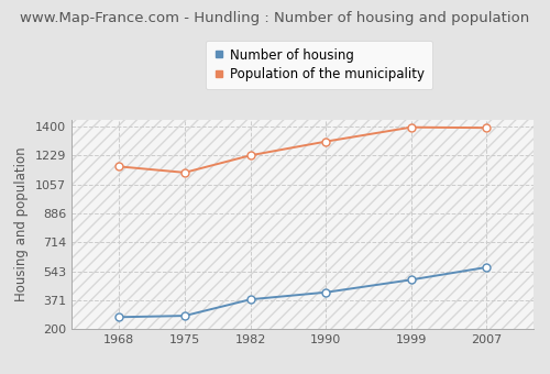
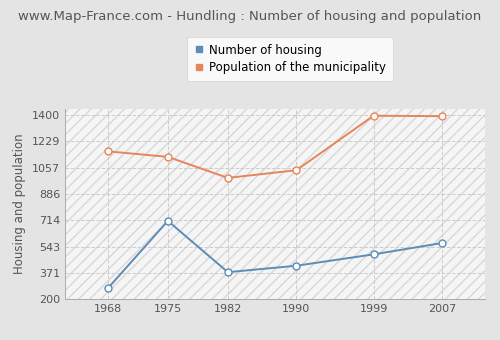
Number of housing/1975: 280 -> 710
Population of the municipality/1982: 1230 -> 990
Population of the municipality/1990: 1310 -> 1040
